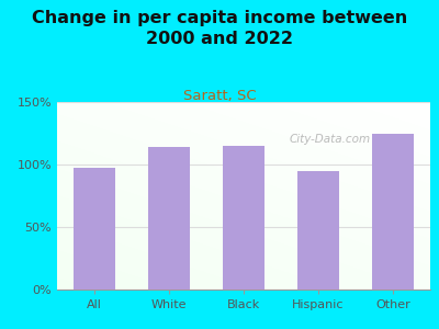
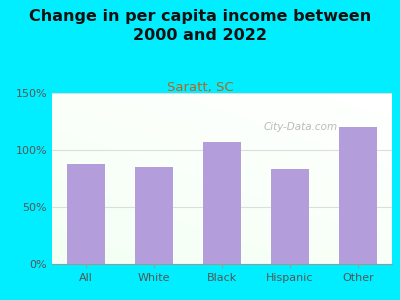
All: 97% -> 88%
White: 114% -> 85%
Black: 115% -> 107%
Hispanic: 95% -> 83%
Other: 125% -> 120%
